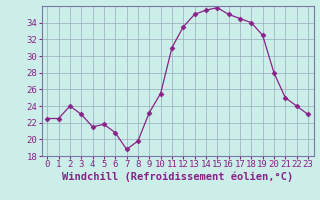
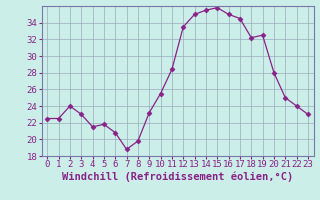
11: 31.0 -> 28.4
18: 34.0 -> 32.2
